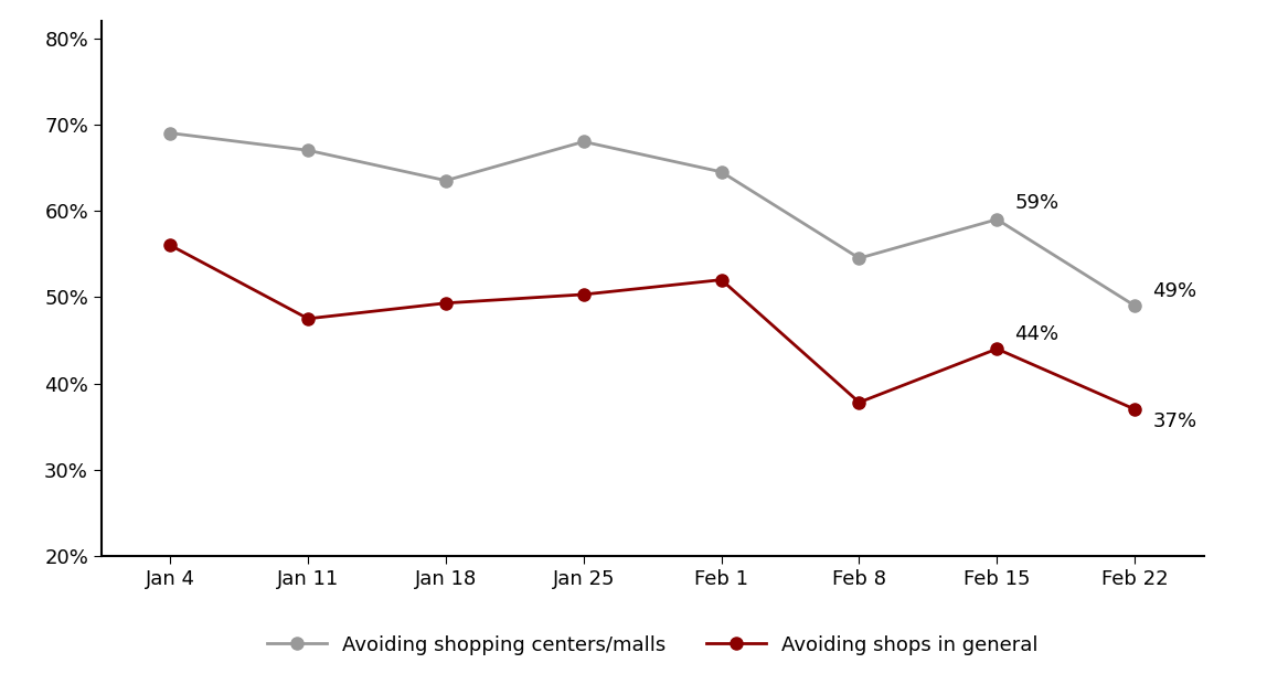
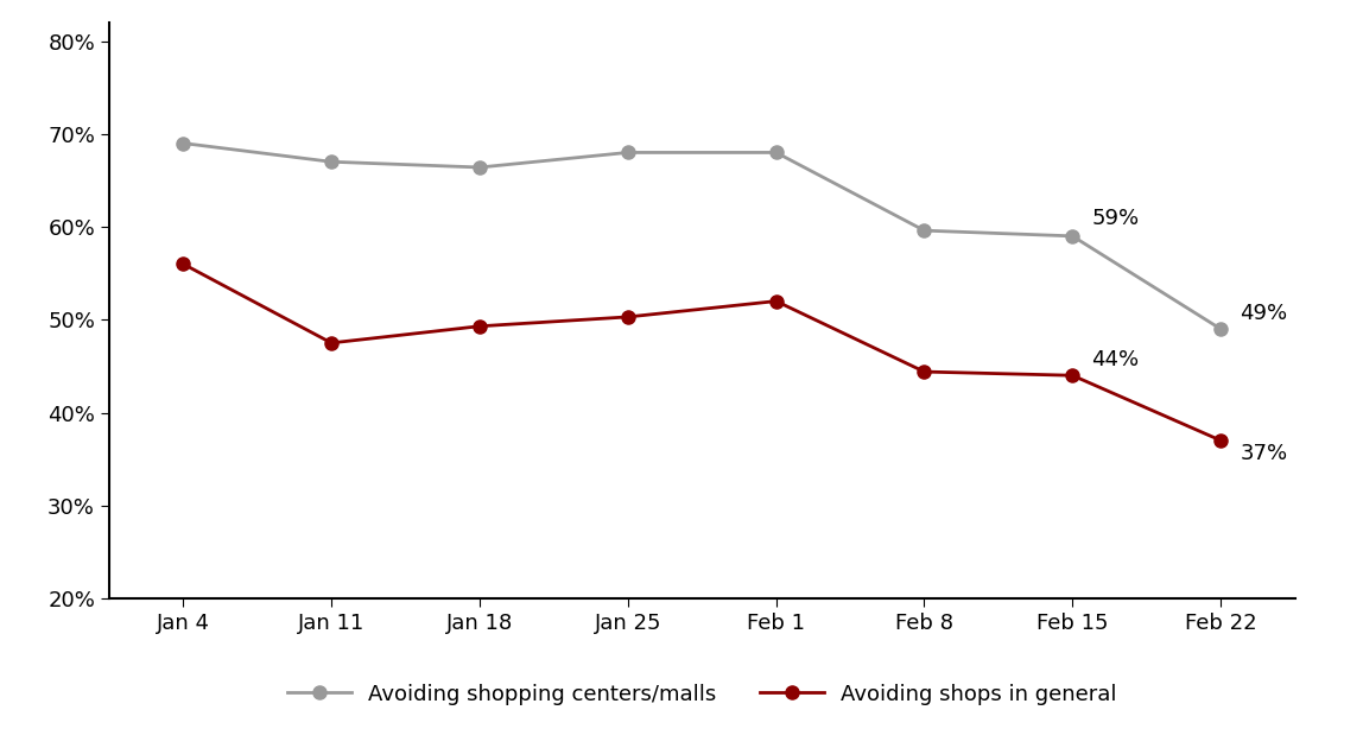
Avoiding shopping centers/malls/Jan 18: 63.5% -> 66.4%
Avoiding shopping centers/malls/Feb 1: 64.5% -> 68.0%
Avoiding shopping centers/malls/Feb 8: 54.5% -> 59.6%
Avoiding shops in general/Feb 8: 37.8% -> 44.4%
